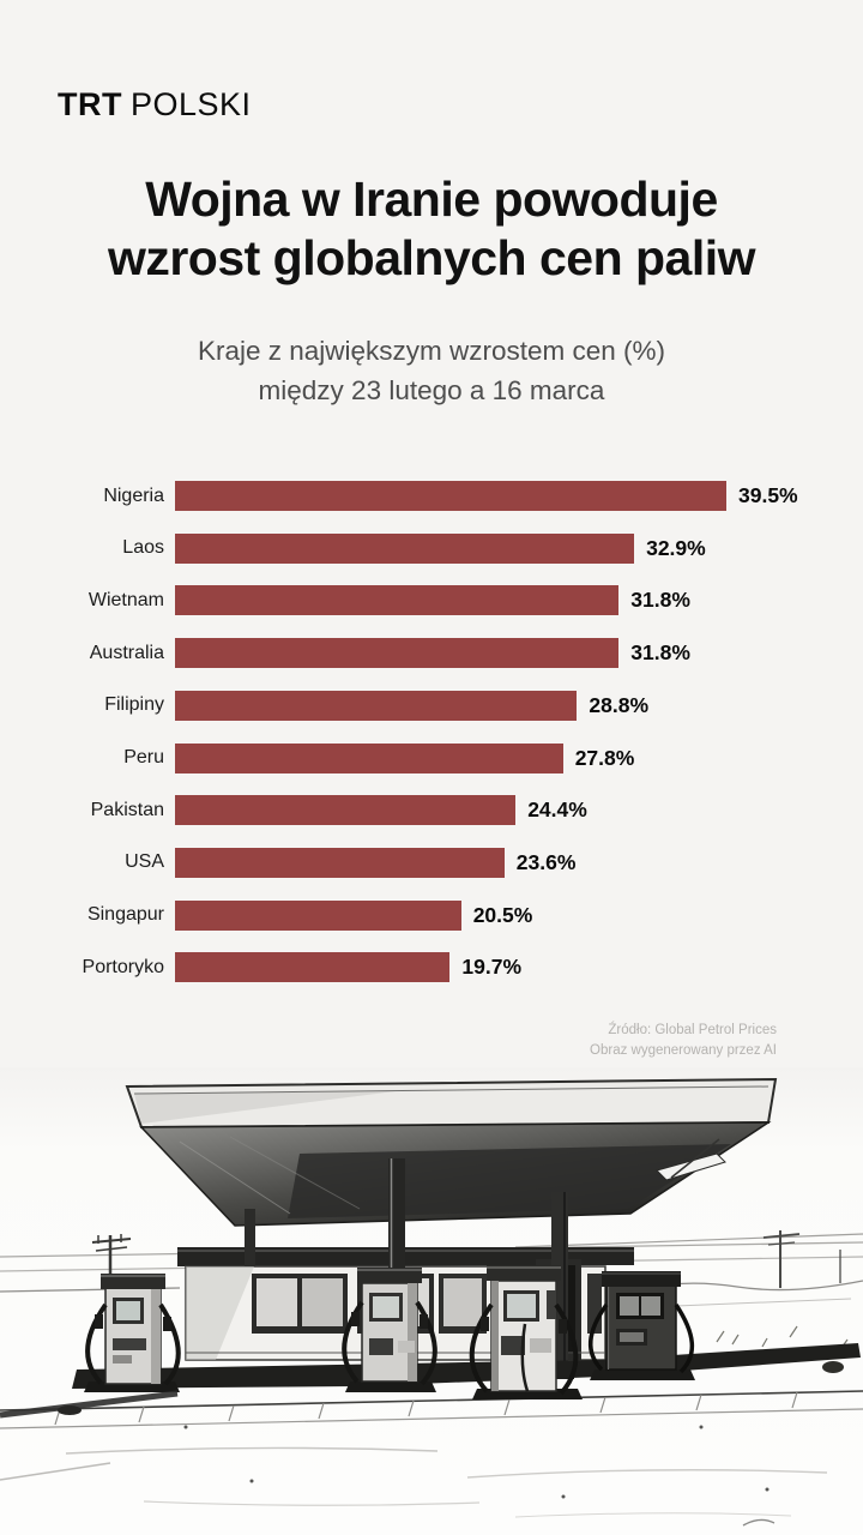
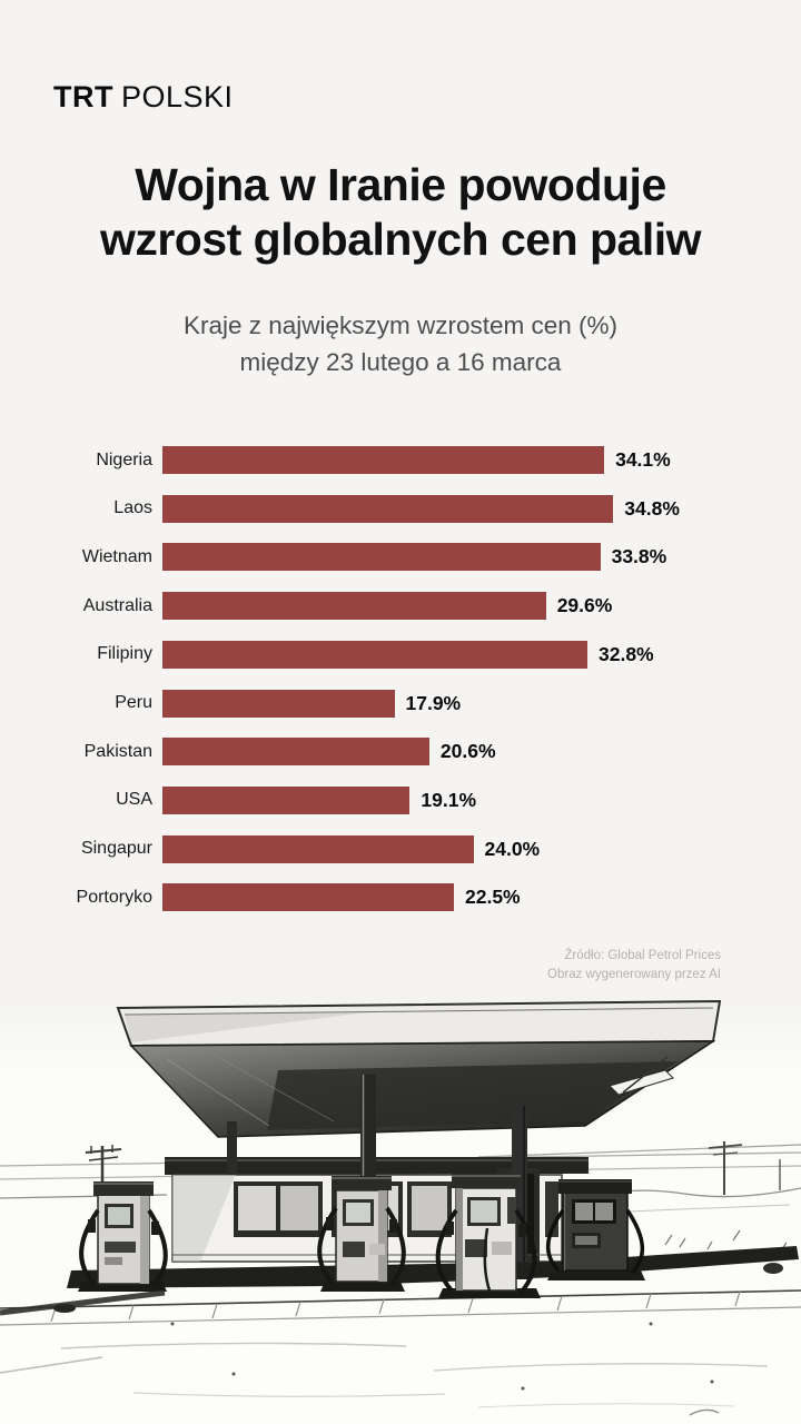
Nigeria: 39.5% -> 34.1%
Laos: 32.9% -> 34.8%
Wietnam: 31.8% -> 33.8%
Australia: 31.8% -> 29.6%
Filipiny: 28.8% -> 32.8%
Peru: 27.8% -> 17.9%
Pakistan: 24.4% -> 20.6%
USA: 23.6% -> 19.1%
Singapur: 20.5% -> 24.0%
Portoryko: 19.7% -> 22.5%
